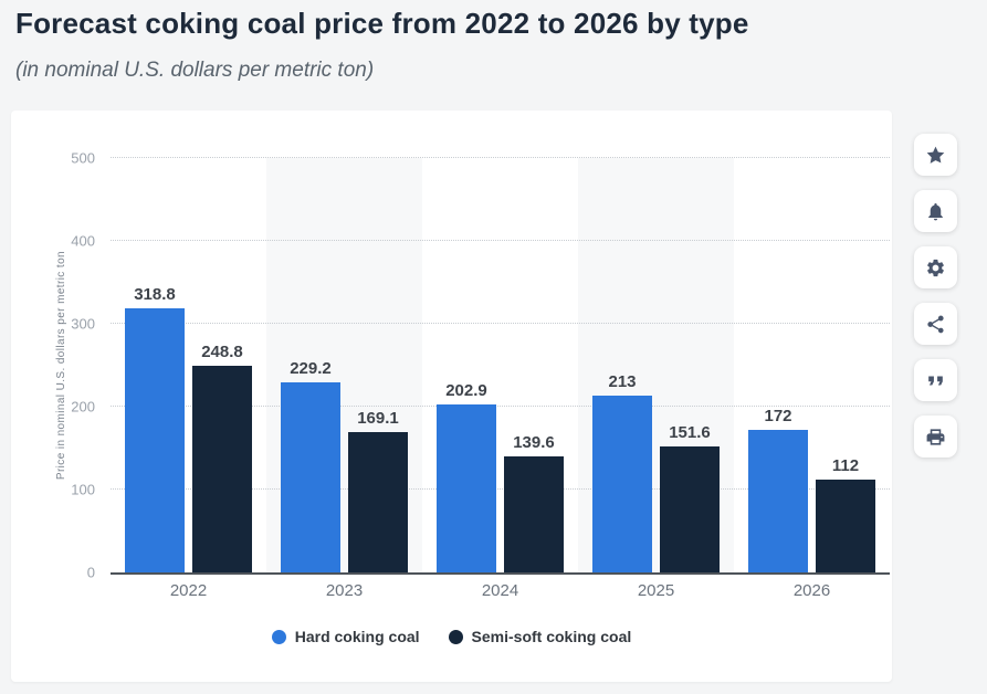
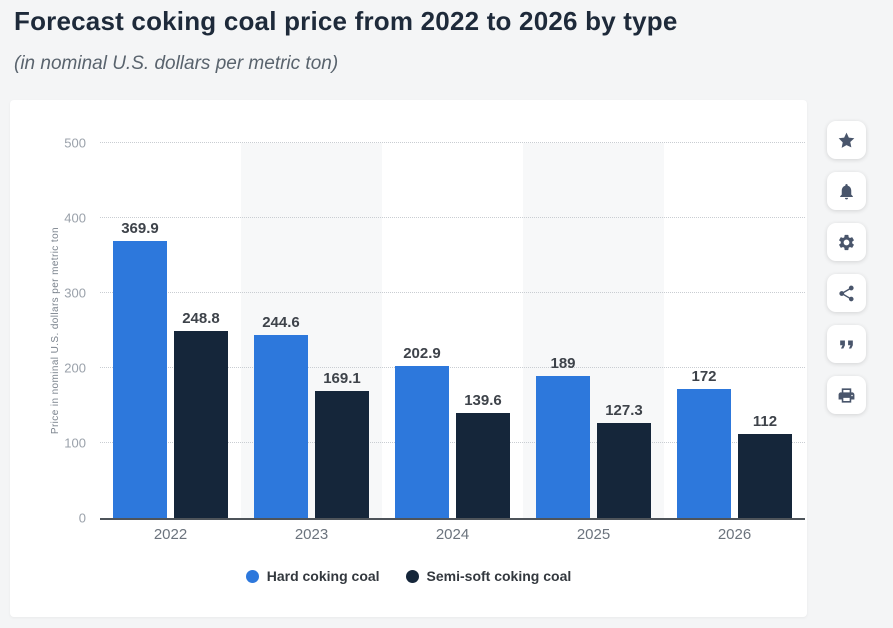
Hard coking coal/2022: 318.8 -> 369.9
Hard coking coal/2023: 229.2 -> 244.6
Hard coking coal/2025: 213 -> 189
Semi-soft coking coal/2025: 151.6 -> 127.3
